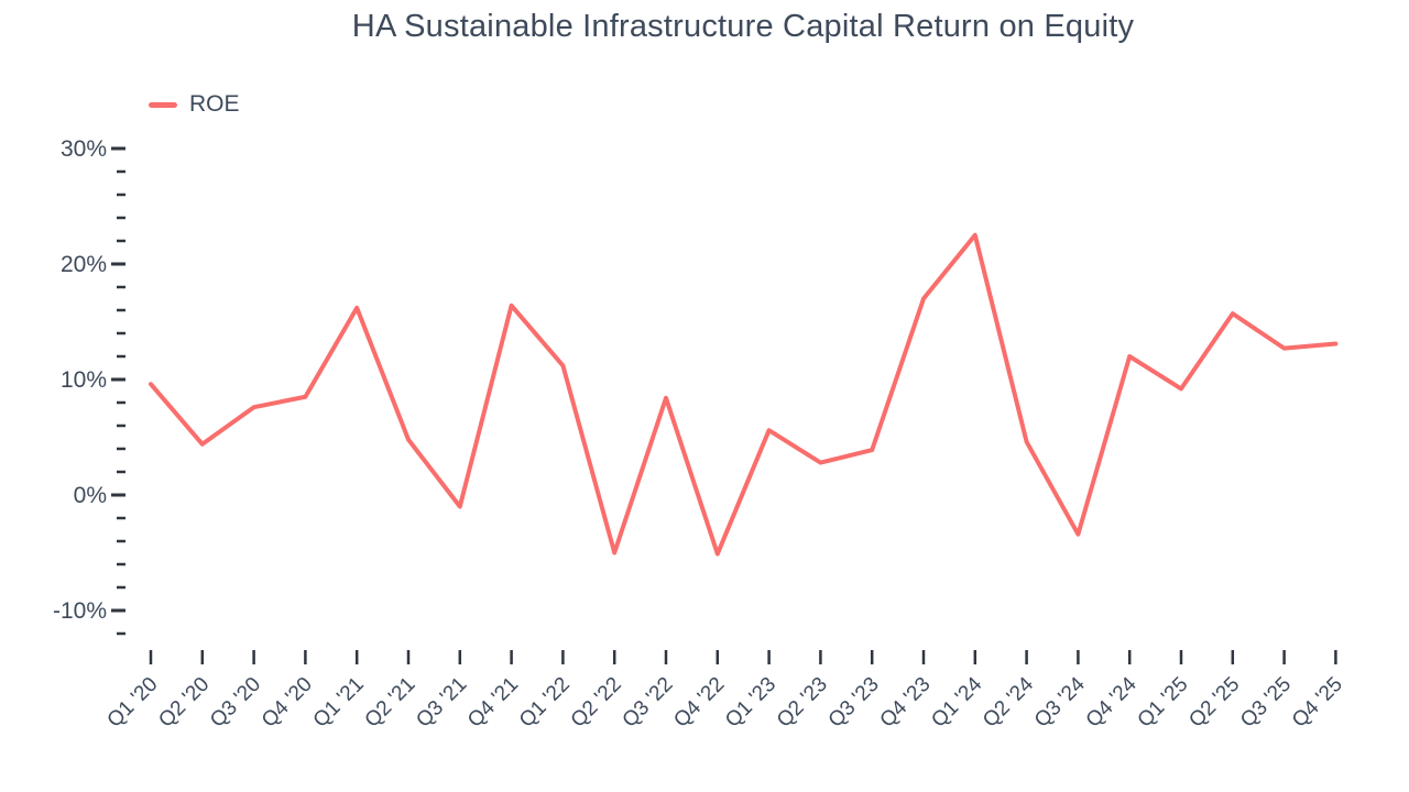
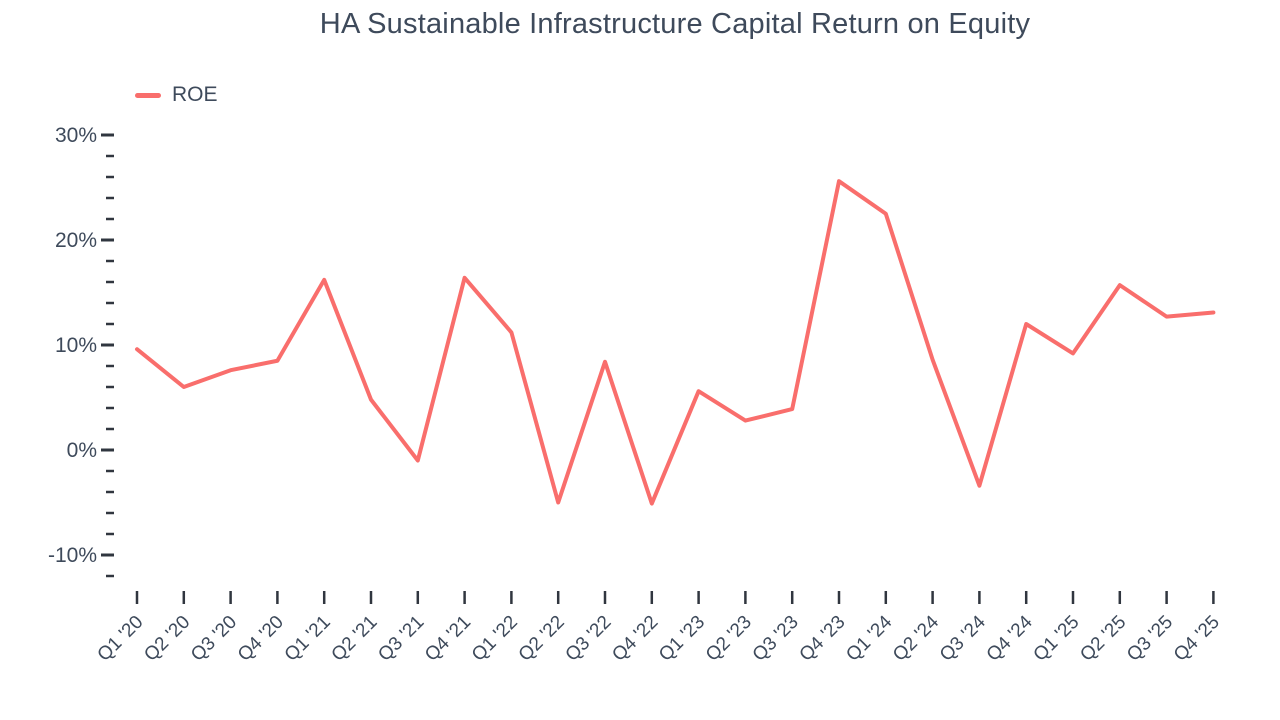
Q2 '20: 4.4% -> 6.0%
Q4 '23: 17.0% -> 25.6%
Q2 '24: 4.6% -> 8.6%
